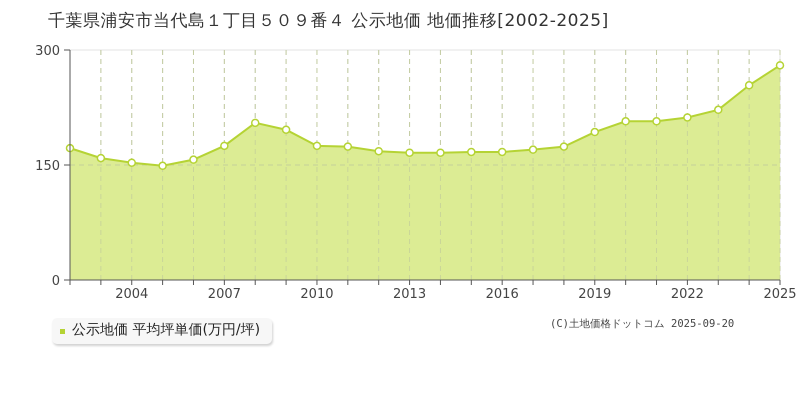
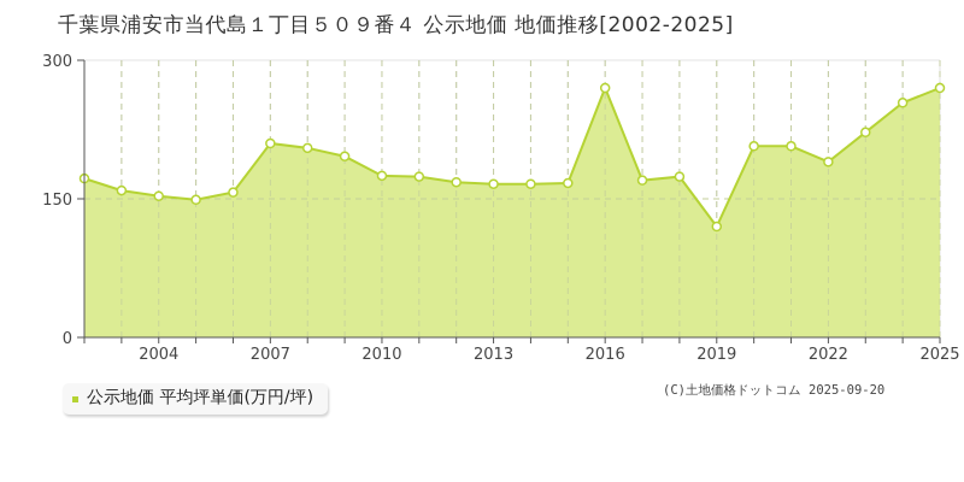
2007: 180 -> 210
2016: 170 -> 270
2019: 190 -> 120
2022: 210 -> 190
2025: 280 -> 270
